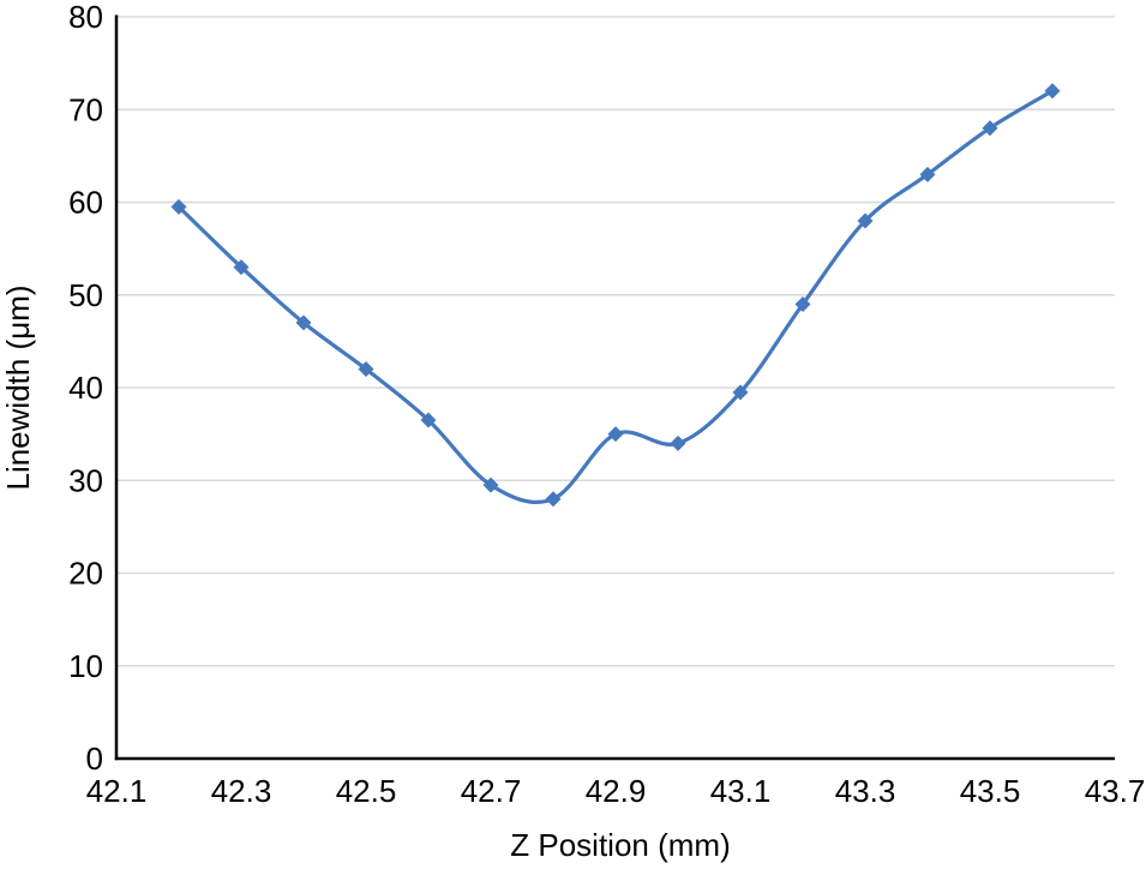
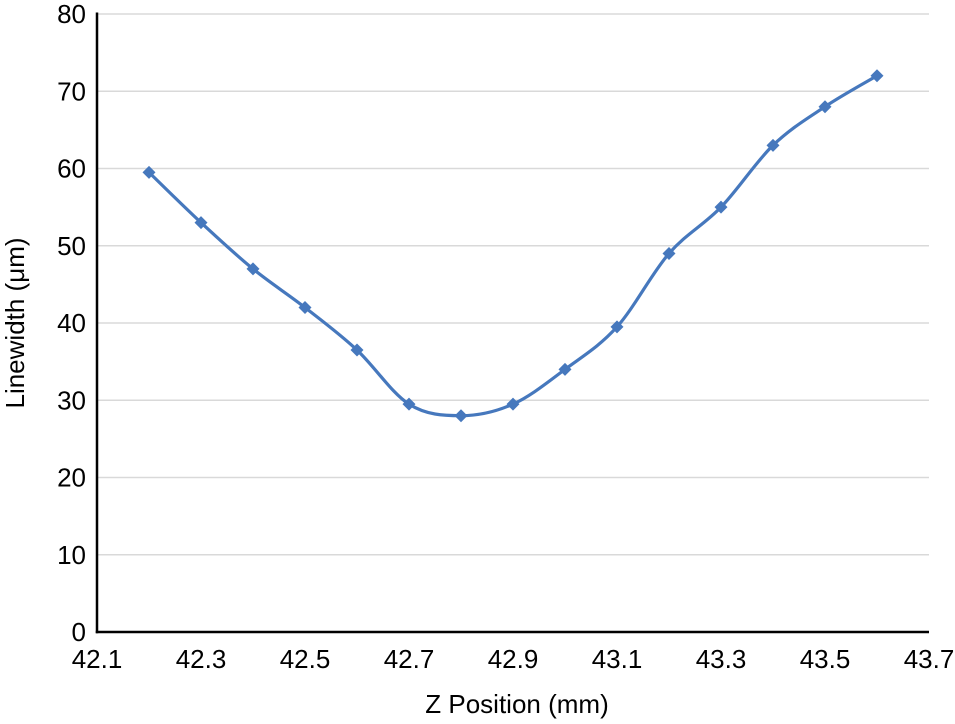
42.9: 35 -> 30
43.3: 58 -> 55
